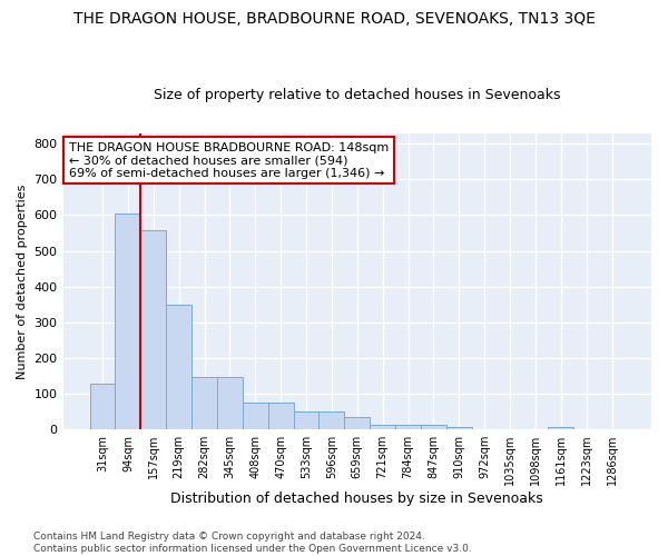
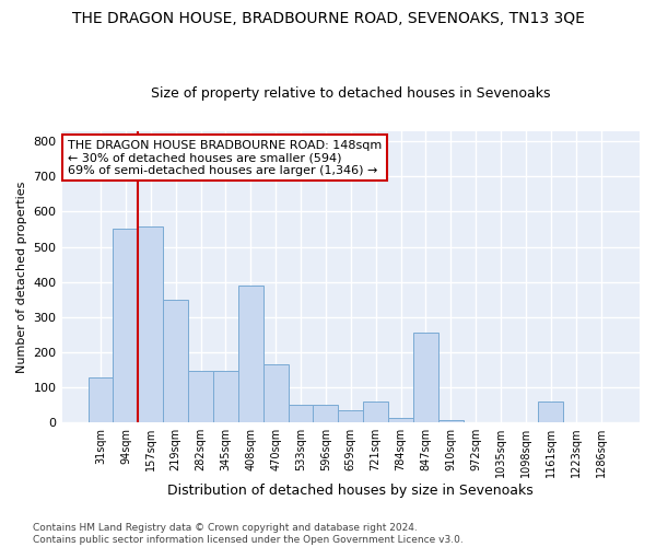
94sqm: 603 -> 550
408sqm: 75 -> 390
470sqm: 75 -> 165
721sqm: 14 -> 60
847sqm: 12 -> 255
1161sqm: 8 -> 60
